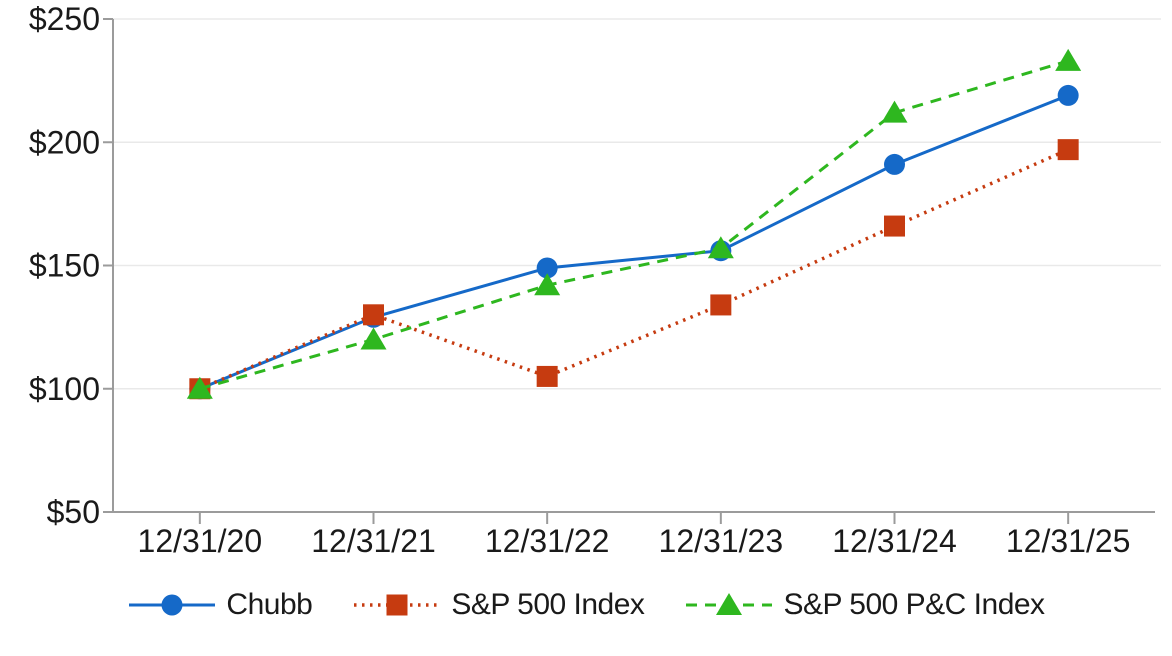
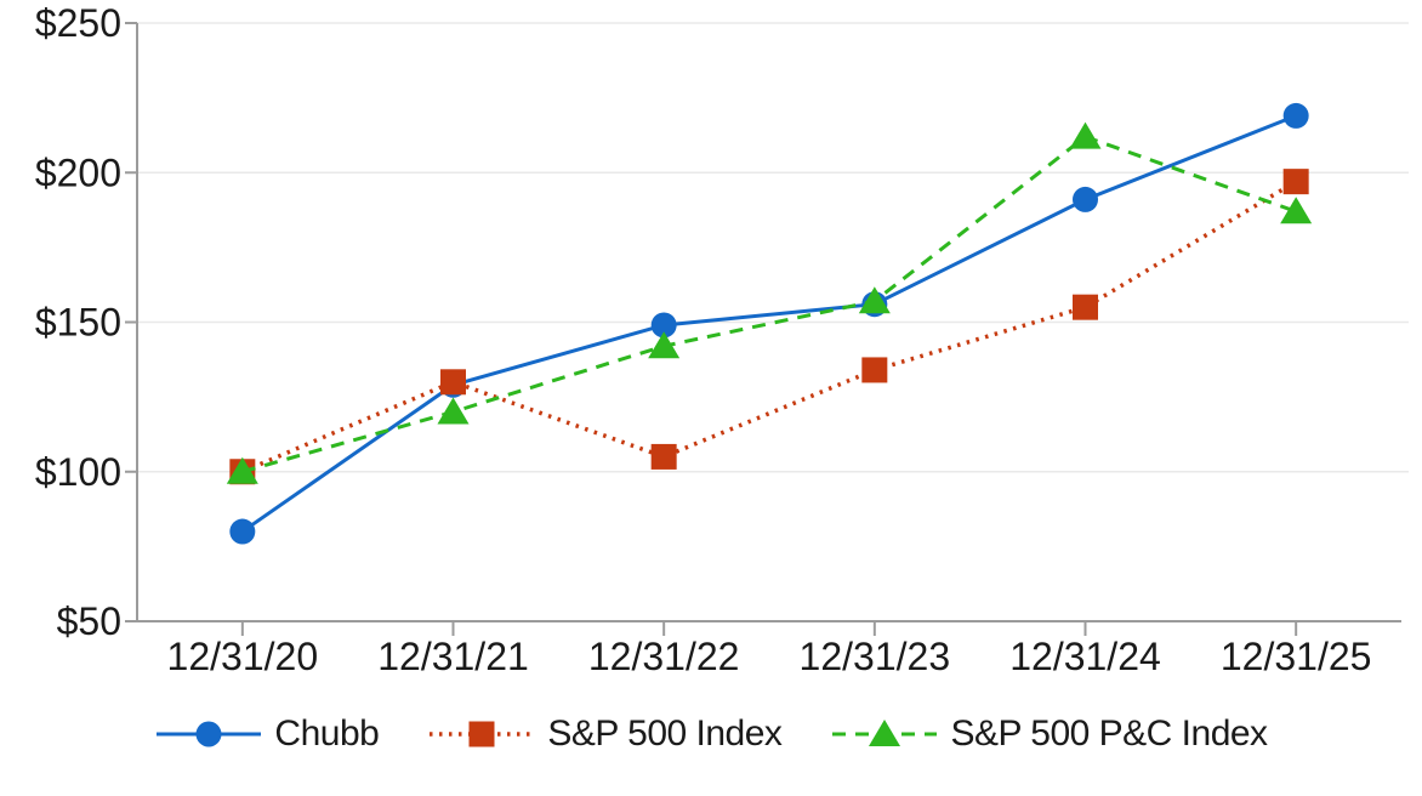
Chubb/12/31/20: $100 -> $80
S&P 500 Index/12/31/24: $166 -> $155
S&P 500 P&C Index/12/31/25: $233 -> $187
